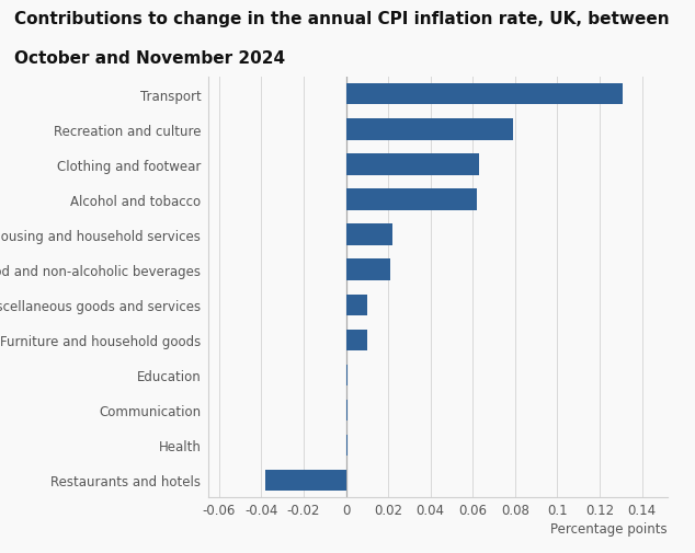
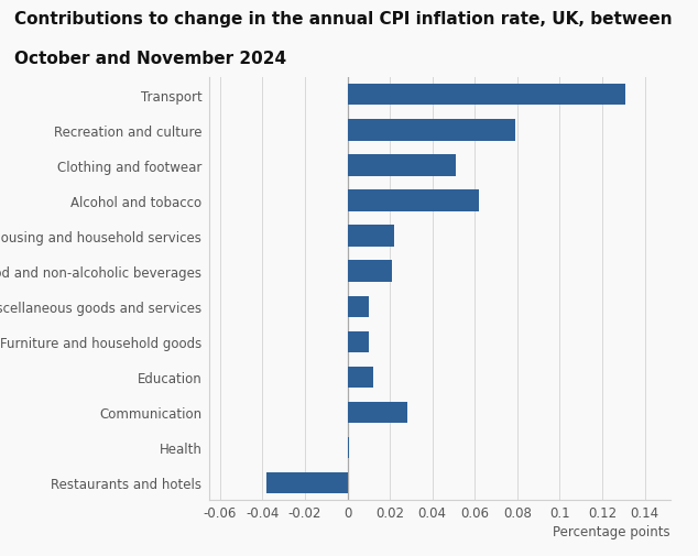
Clothing and footwear: 0.063 -> 0.051
Education: 0.001 -> 0.012
Communication: 0.001 -> 0.028
